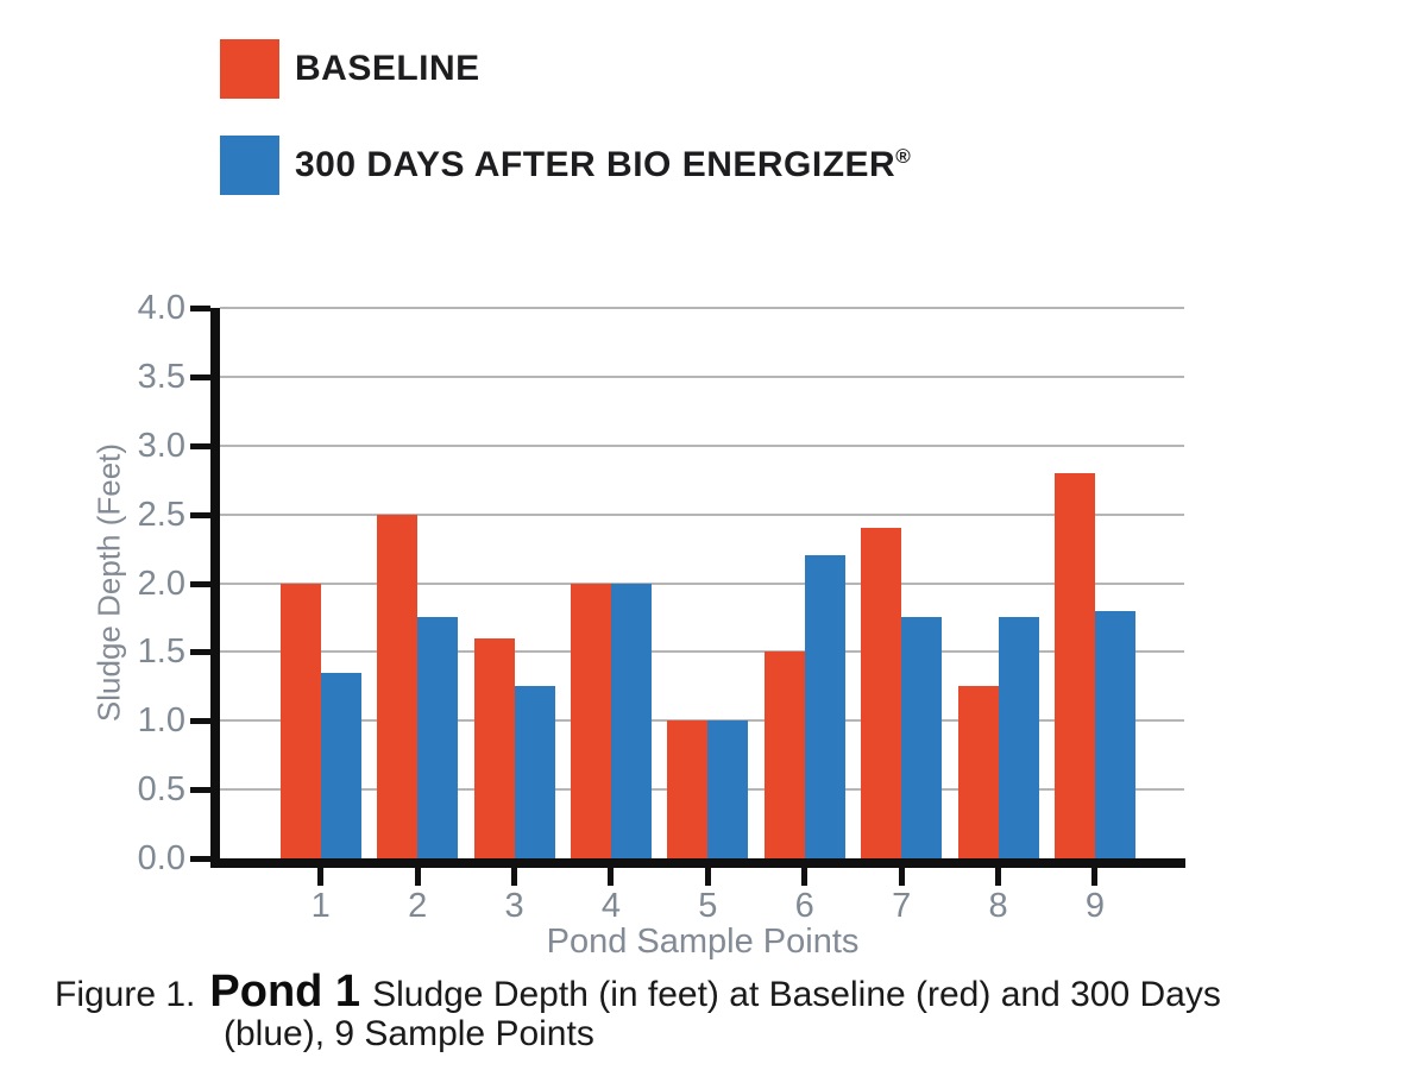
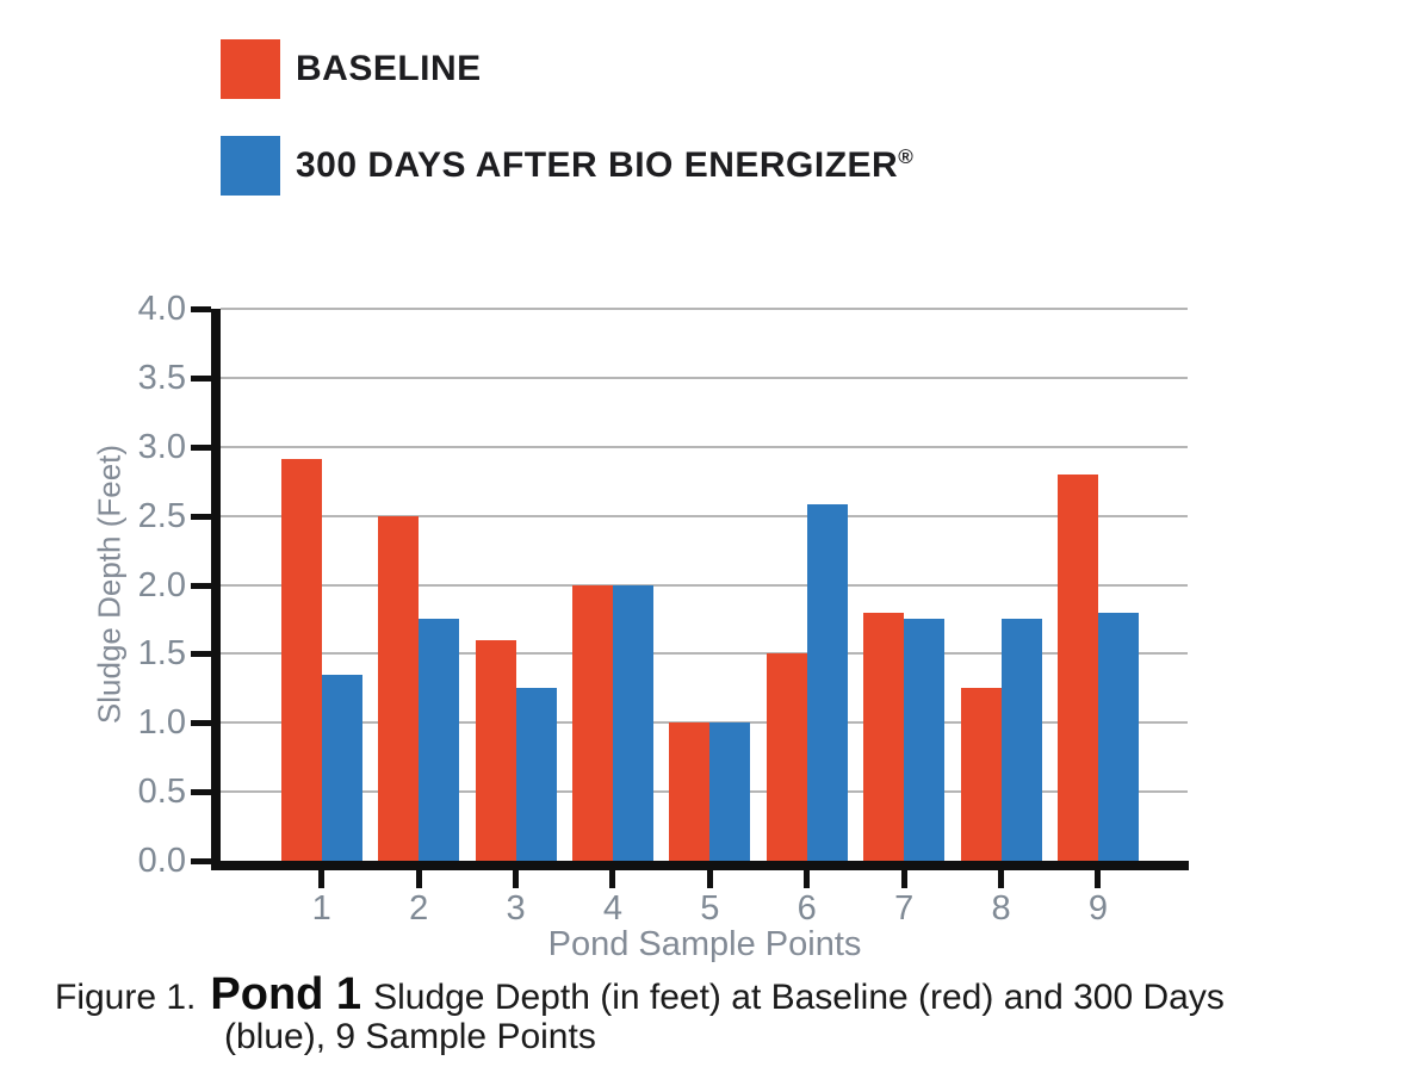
BASELINE/1: 2.00 -> 2.91
300 DAYS AFTER BIO ENERGIZER®/6: 2.20 -> 2.58
BASELINE/7: 2.40 -> 1.80
